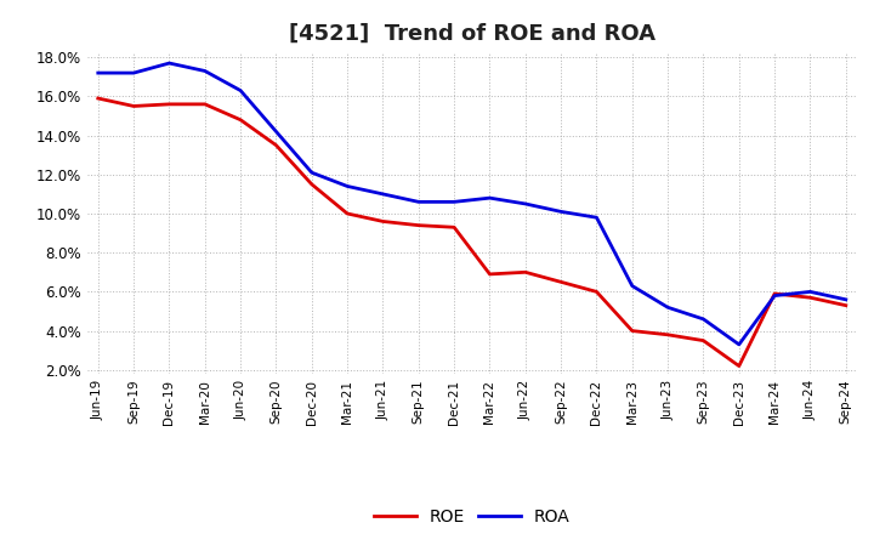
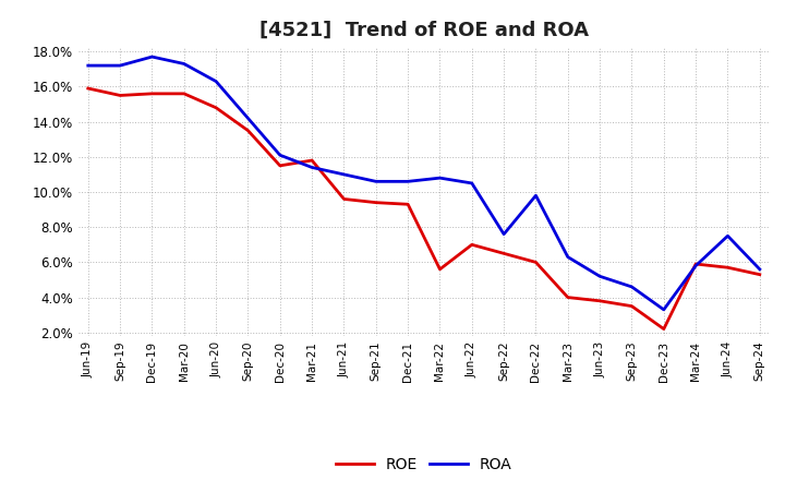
ROE/Mar-21: 10.0% -> 11.8%
ROE/Mar-22: 6.9% -> 5.6%
ROA/Sep-22: 10.1% -> 7.6%
ROA/Jun-24: 6.0% -> 7.5%
